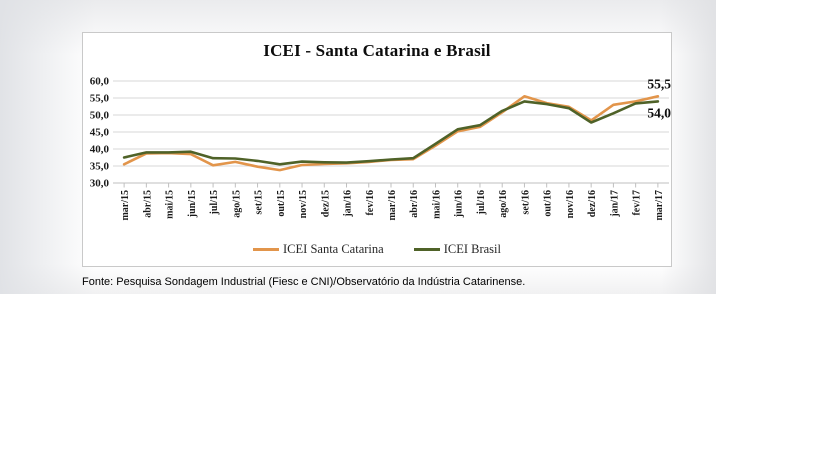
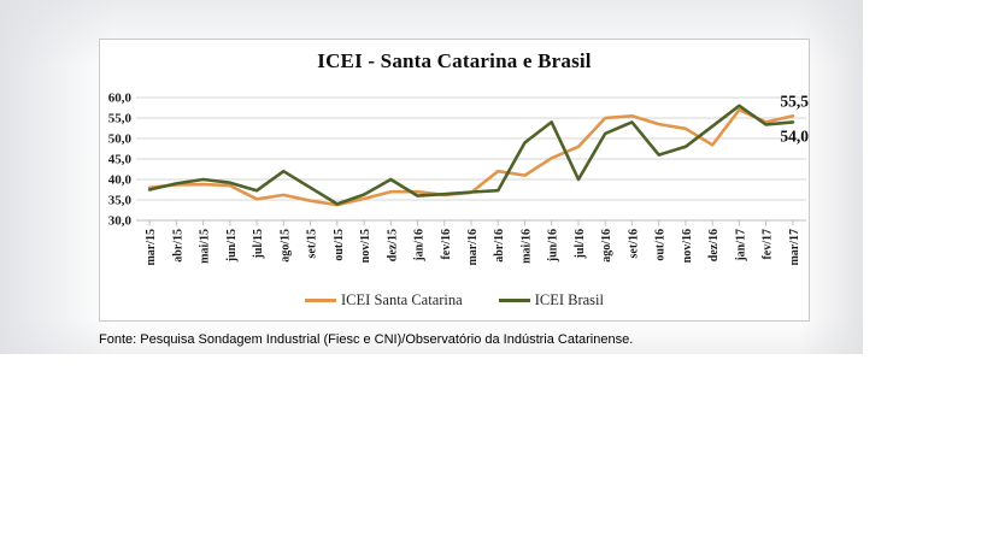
ICEI Santa Catarina/mar/15: 36 -> 38
ICEI Brasil/mai/15: 39 -> 40
ICEI Brasil/ago/15: 37 -> 42
ICEI Brasil/set/15: 36 -> 38
ICEI Brasil/out/15: 36 -> 34
ICEI Santa Catarina/dez/15: 36 -> 37
ICEI Brasil/dez/15: 36 -> 40
ICEI Santa Catarina/jan/16: 36 -> 37
ICEI Santa Catarina/abr/16: 37 -> 42
ICEI Brasil/mai/16: 42 -> 49
ICEI Brasil/jun/16: 46 -> 54
ICEI Santa Catarina/jul/16: 46 -> 48
ICEI Brasil/jul/16: 47 -> 40
ICEI Santa Catarina/ago/16: 51 -> 55
ICEI Brasil/out/16: 53 -> 46
ICEI Brasil/nov/16: 52 -> 48
ICEI Brasil/dez/16: 48 -> 53
ICEI Santa Catarina/jan/17: 53 -> 57
ICEI Brasil/jan/17: 50 -> 58
